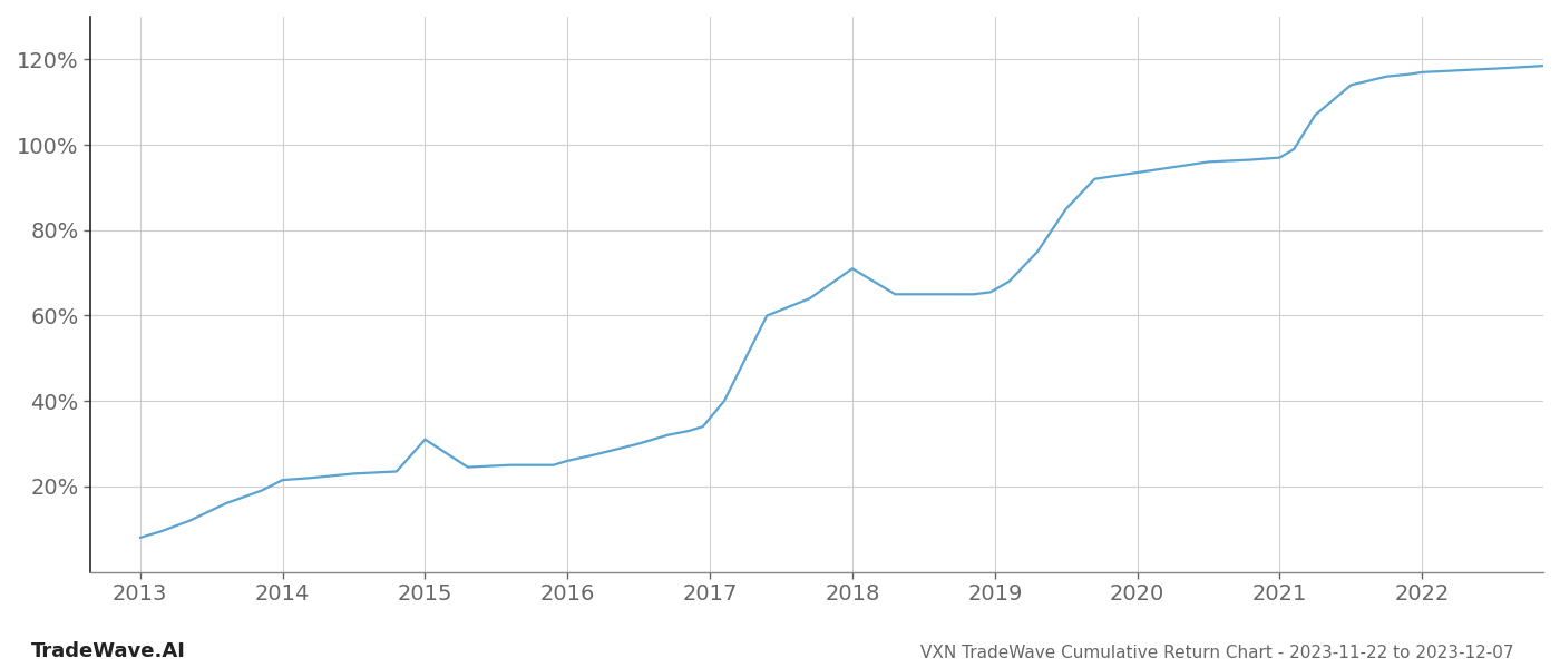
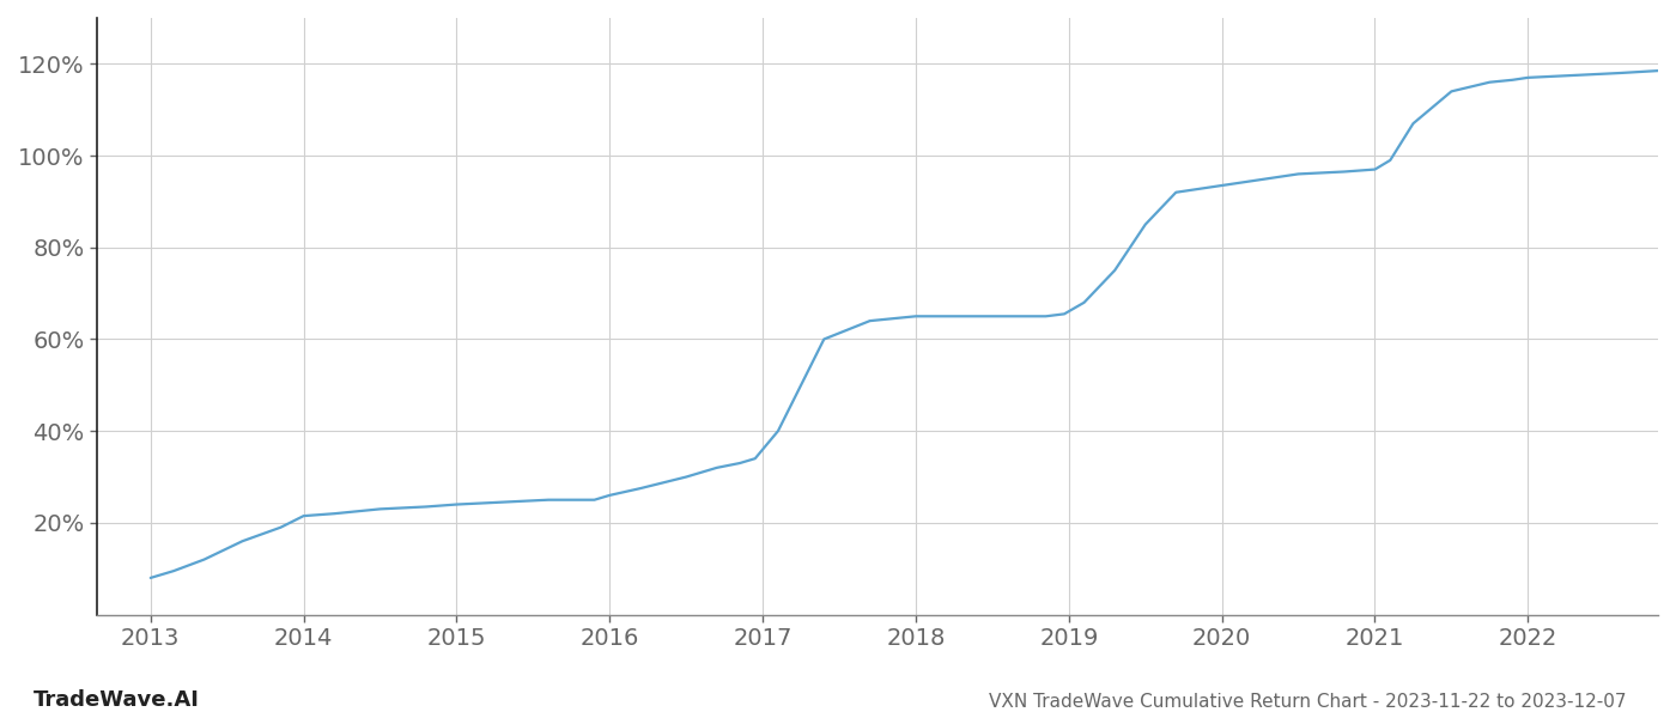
2015: 31.0% -> 24.0%
2018: 71.0% -> 65.0%
